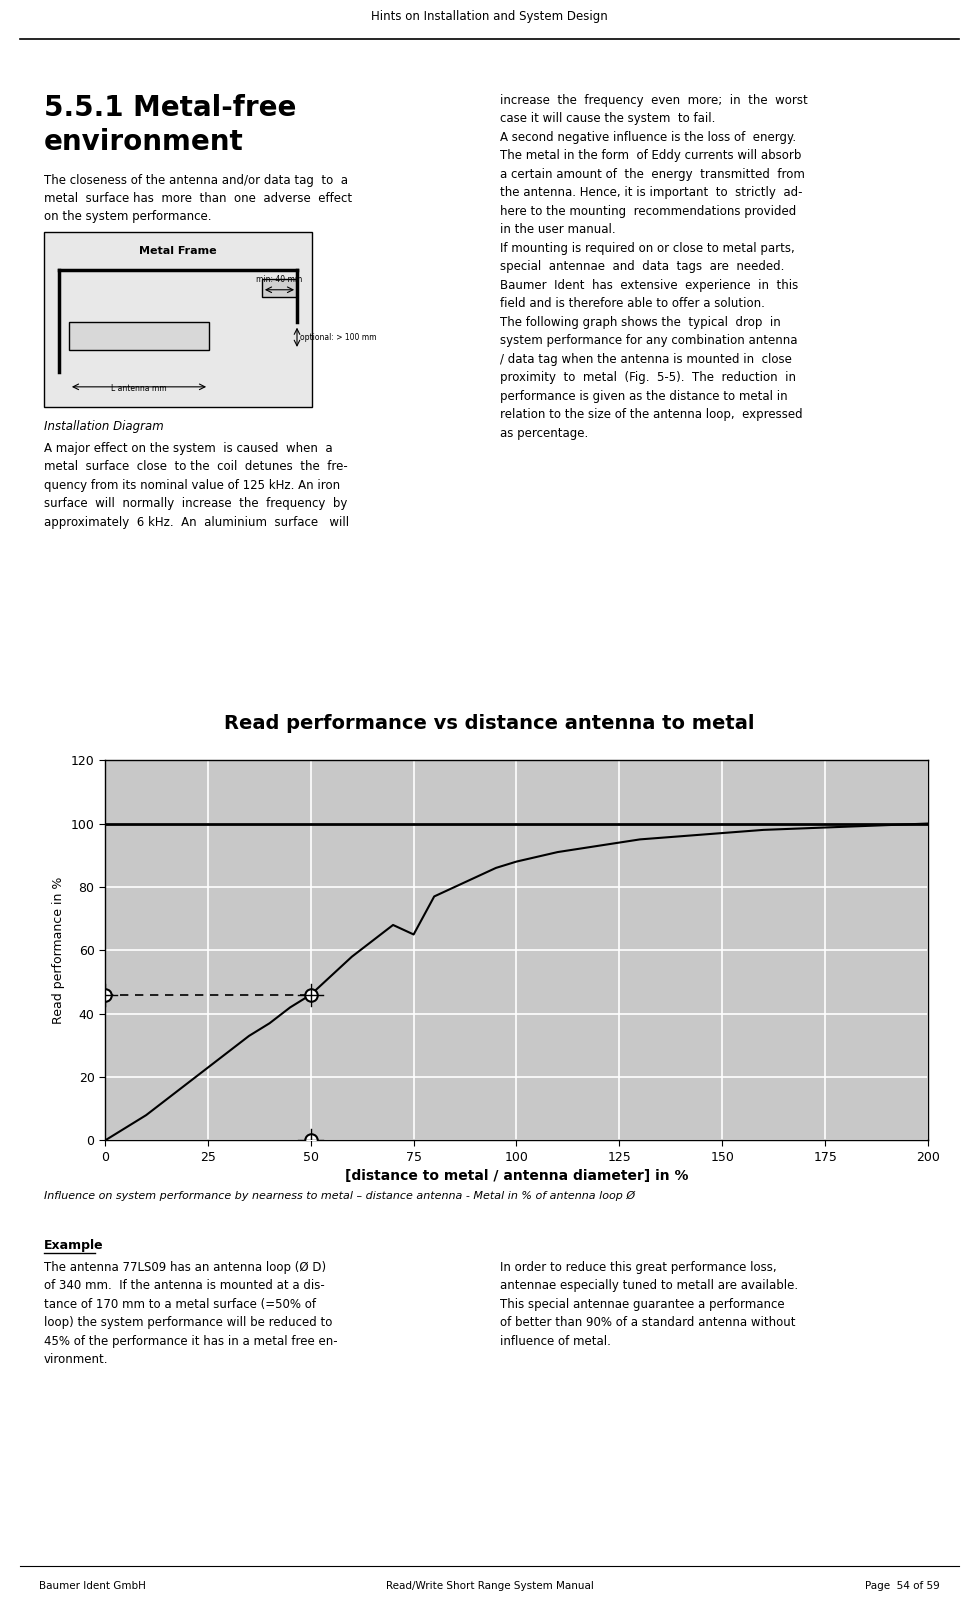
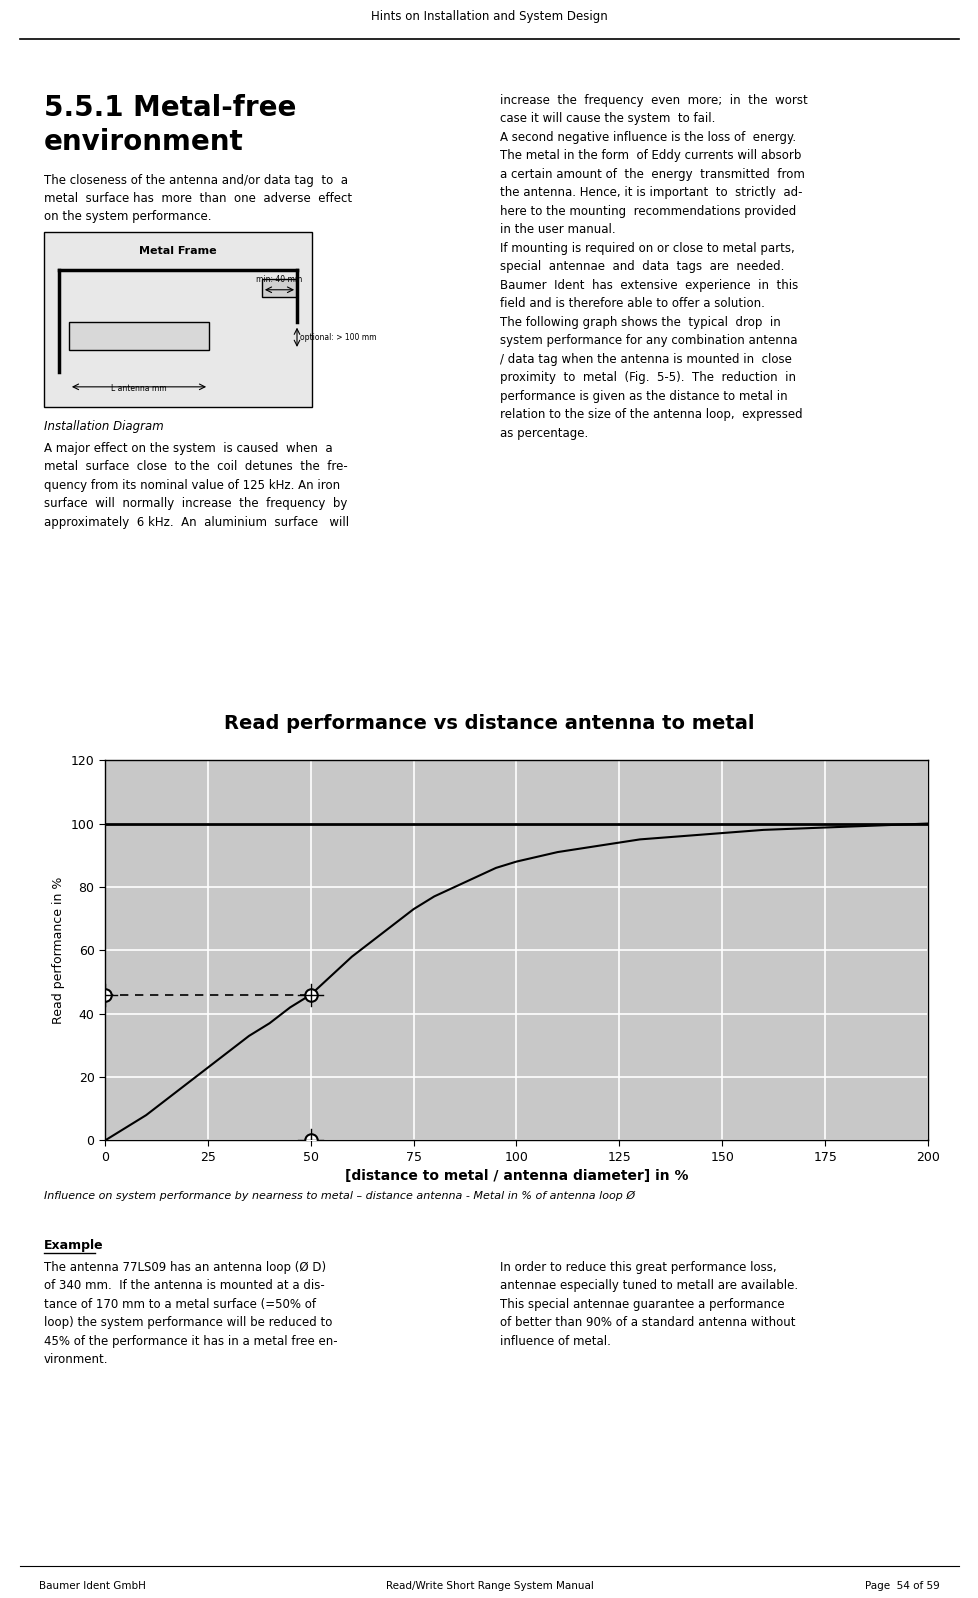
75: 65.0 -> 73.0
